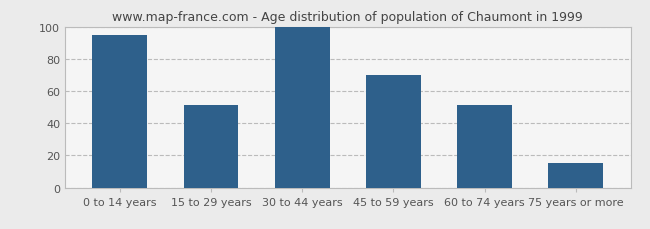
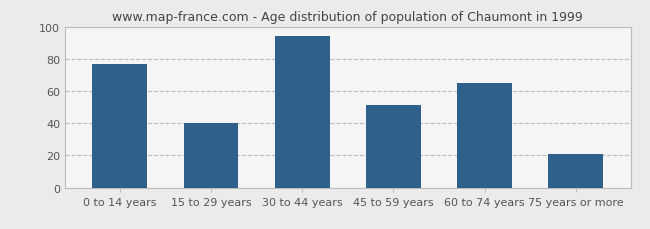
0 to 14 years: 95 -> 77
15 to 29 years: 51 -> 40
30 to 44 years: 100 -> 94
45 to 59 years: 70 -> 51
60 to 74 years: 51 -> 65
75 years or more: 15 -> 21
